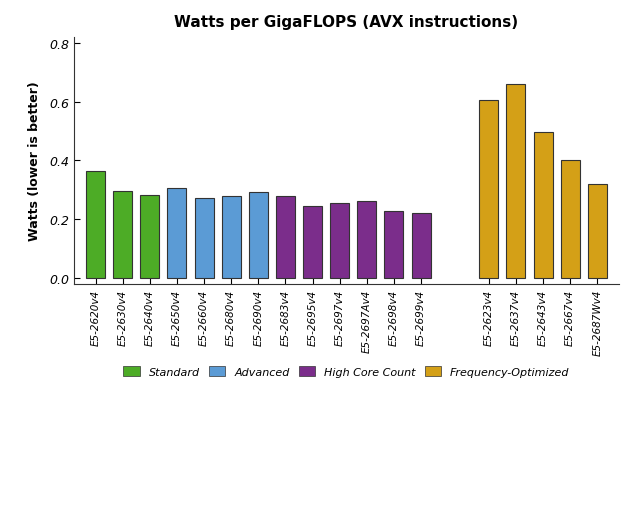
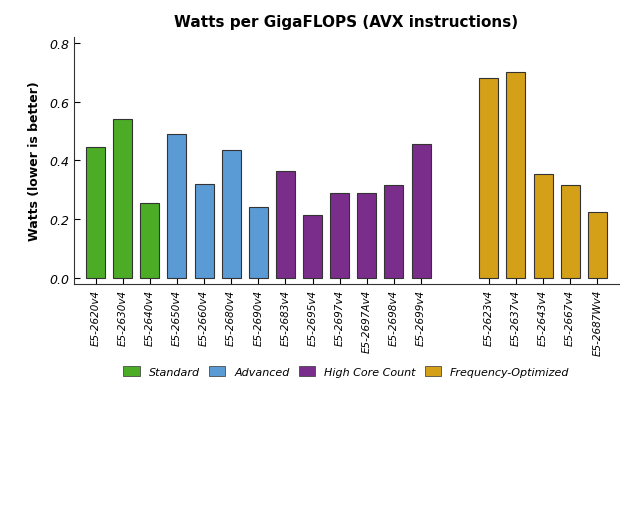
E5-2620v4: 0.365 -> 0.445
E5-2630v4: 0.295 -> 0.540
E5-2640v4: 0.283 -> 0.255
E5-2650v4: 0.305 -> 0.490
E5-2660v4: 0.273 -> 0.320
E5-2680v4: 0.280 -> 0.435
E5-2690v4: 0.292 -> 0.240
E5-2683v4: 0.278 -> 0.365
E5-2695v4: 0.245 -> 0.215
E5-2697v4: 0.255 -> 0.290
E5-2697Av4: 0.263 -> 0.290
E5-2698v4: 0.228 -> 0.315
E5-2699v4: 0.222 -> 0.455
E5-2623v4: 0.604 -> 0.680
E5-2637v4: 0.660 -> 0.700
E5-2643v4: 0.495 -> 0.355
E5-2667v4: 0.400 -> 0.315
E5-2687Wv4: 0.320 -> 0.225
